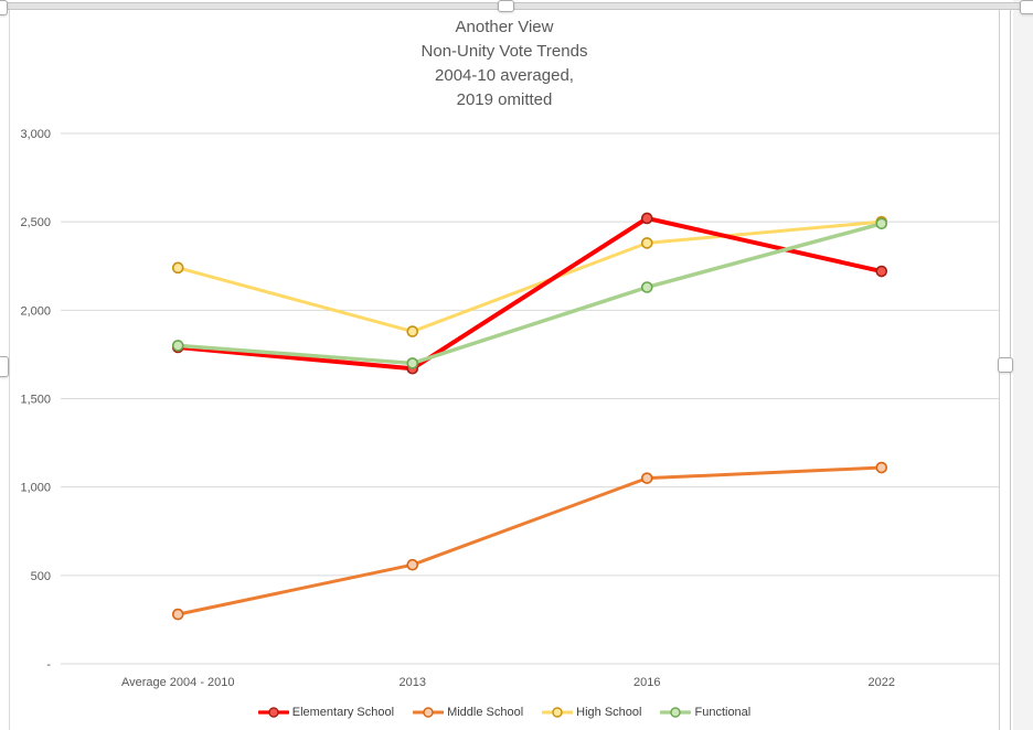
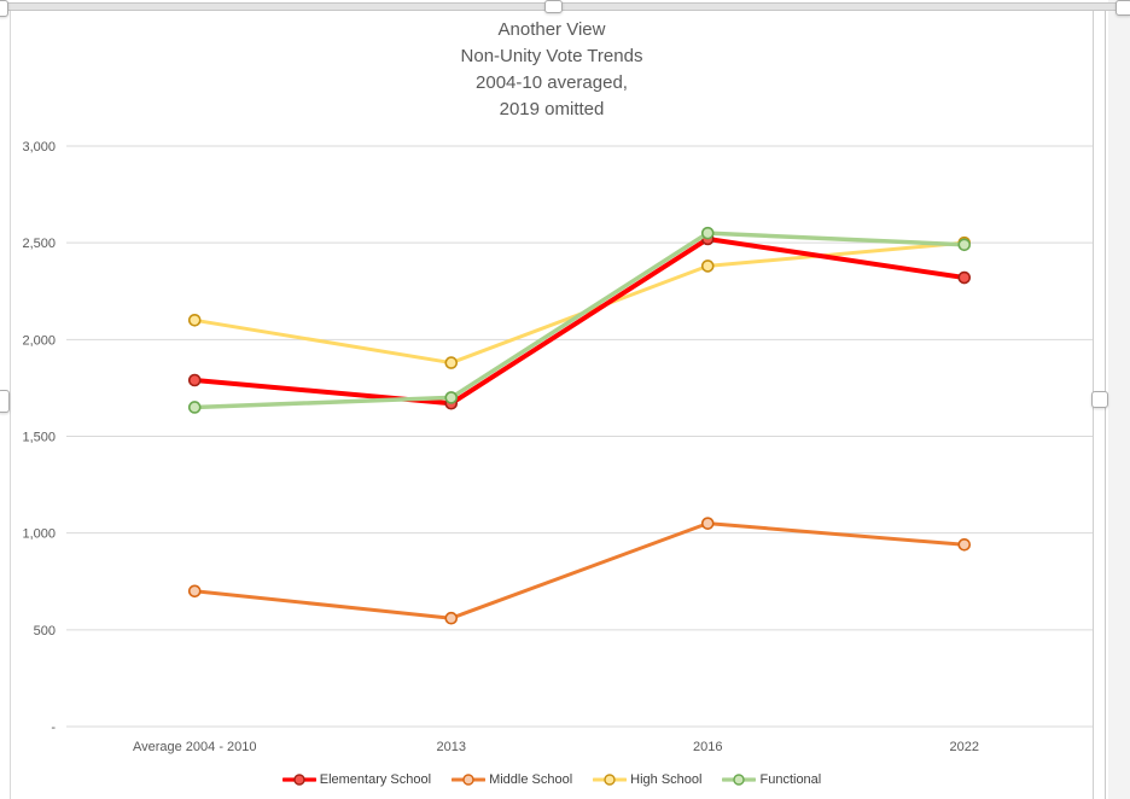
Middle School/Average 2004 - 2010: 280 -> 700
High School/Average 2004 - 2010: 2240 -> 2100
Functional/Average 2004 - 2010: 1800 -> 1650
Functional/2016: 2130 -> 2550
Elementary School/2022: 2220 -> 2320
Middle School/2022: 1110 -> 940
